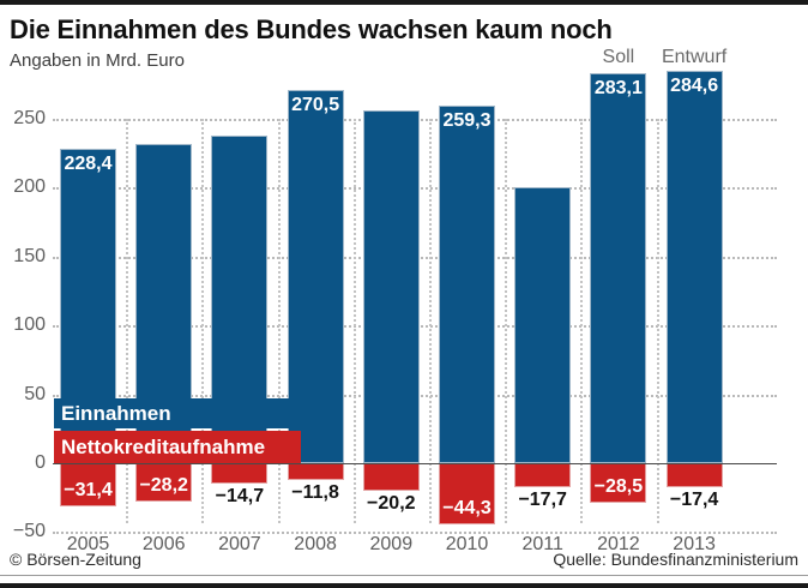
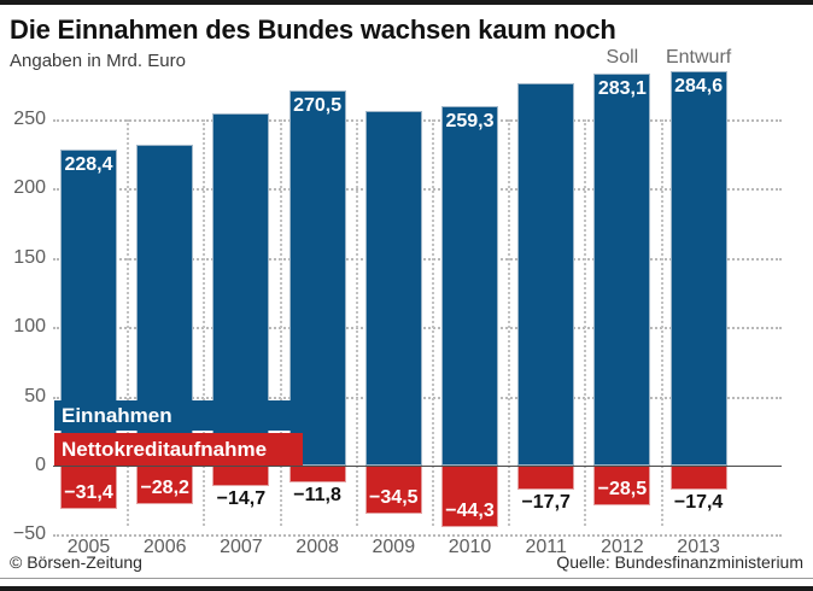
Einnahmen/2007: 238 -> 254
Nettokreditaufnahme/2009: −20,2 -> −34,5
Einnahmen/2011: 200 -> 276
